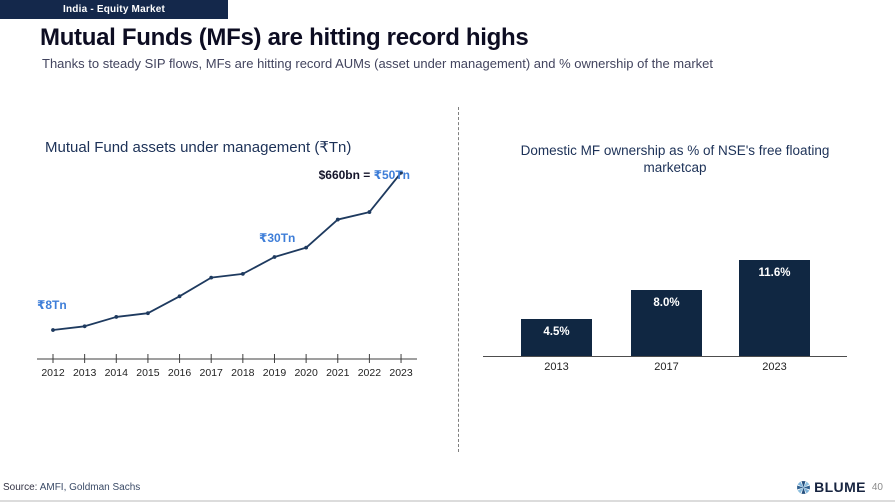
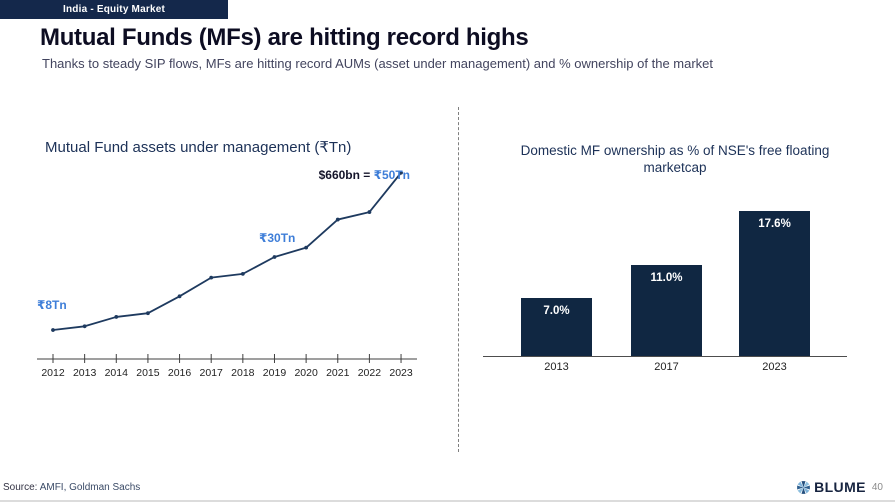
Domestic MF ownership as % of NSE's free floating marketcap/2013: 4.5% -> 7.0%
Domestic MF ownership as % of NSE's free floating marketcap/2017: 8.0% -> 11.0%
Domestic MF ownership as % of NSE's free floating marketcap/2023: 11.6% -> 17.6%
